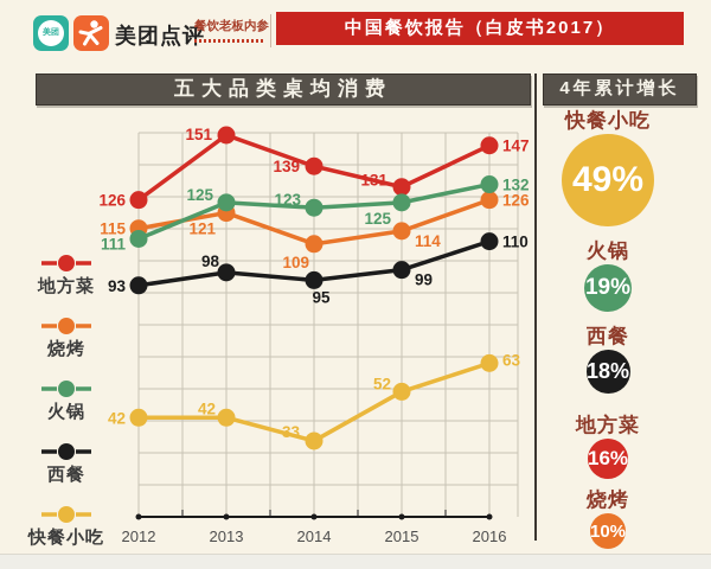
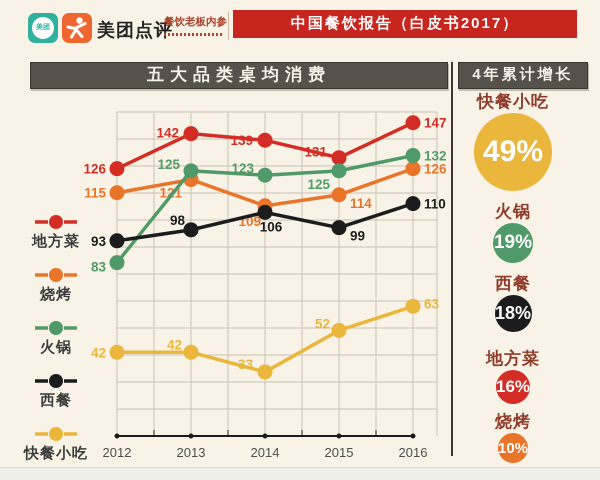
火锅/2012: 111 -> 83
地方菜/2013: 151 -> 142
西餐/2014: 95 -> 106
